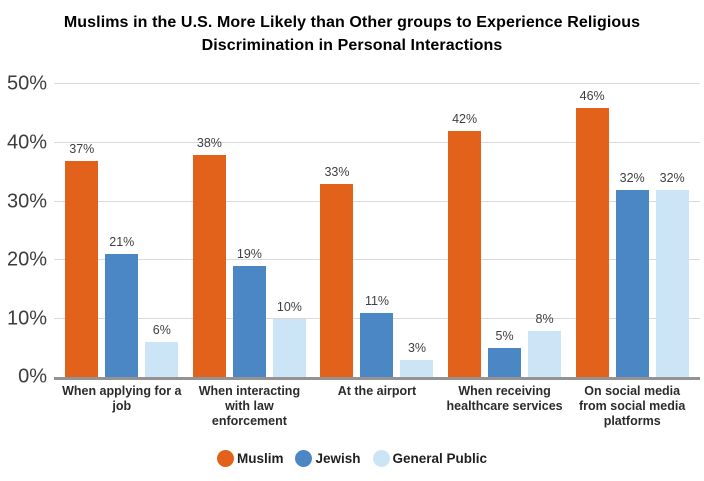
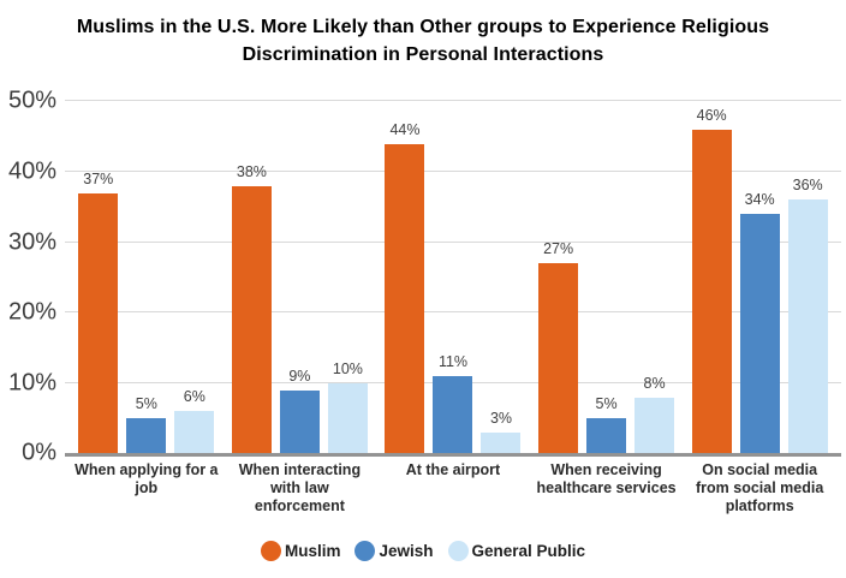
Jewish/When applying for a job: 21% -> 5%
Jewish/When interacting with law enforcement: 19% -> 9%
Muslim/At the airport: 33% -> 44%
Muslim/When receiving healthcare services: 42% -> 27%
Jewish/On social media from social media platforms: 32% -> 34%
General Public/On social media from social media platforms: 32% -> 36%
